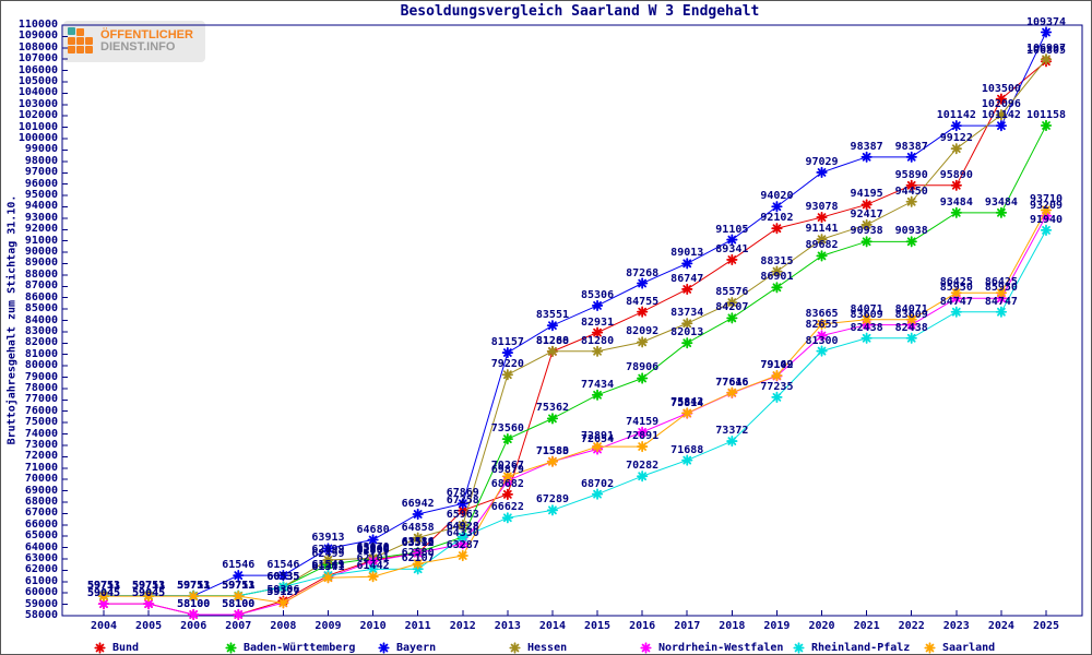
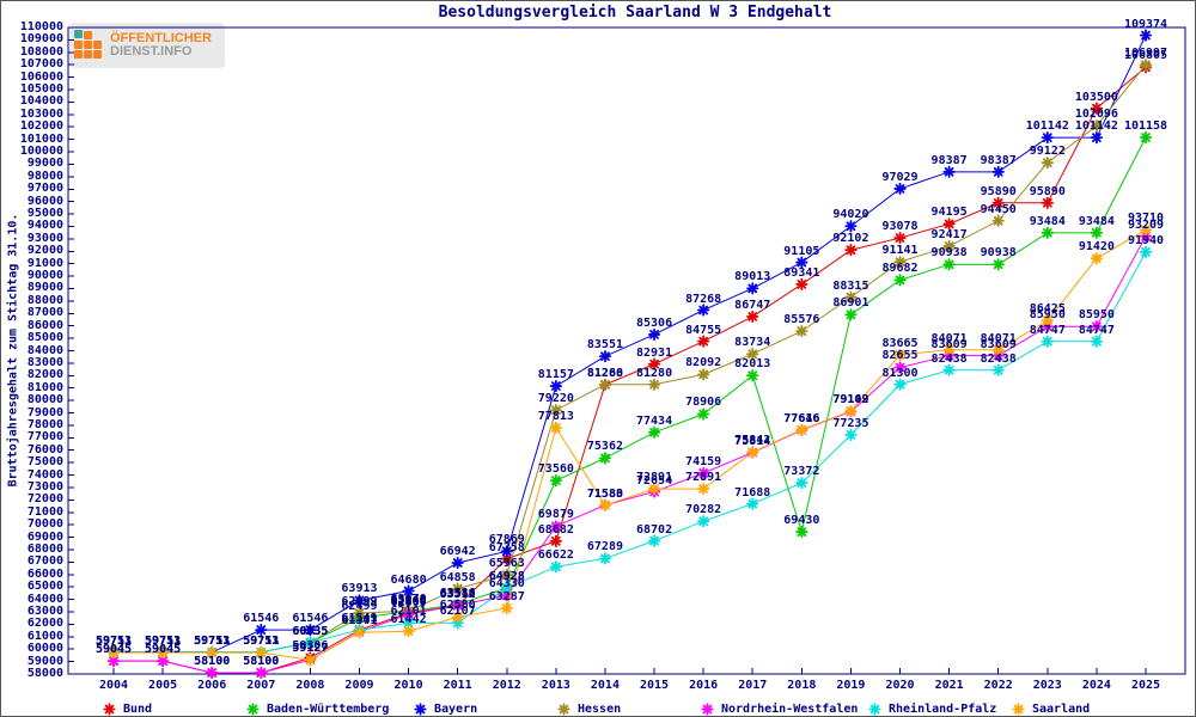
Saarland/2013: 70267 -> 77813
Baden-Württemberg/2018: 84207 -> 69430
Saarland/2024: 86425 -> 91420
